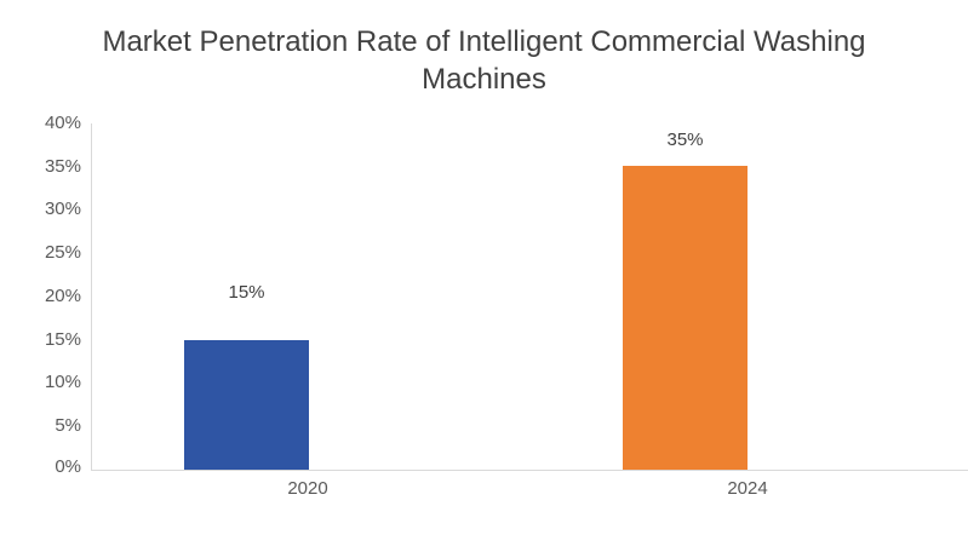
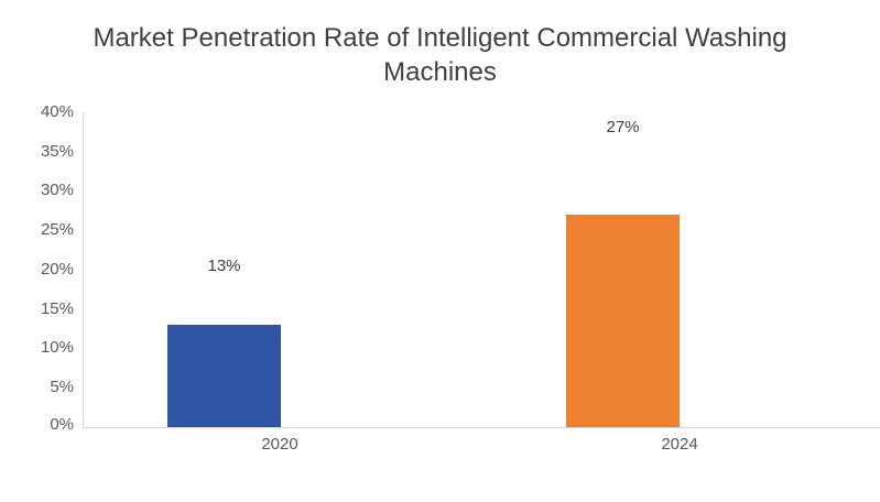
2020: 15% -> 13%
2024: 35% -> 27%
